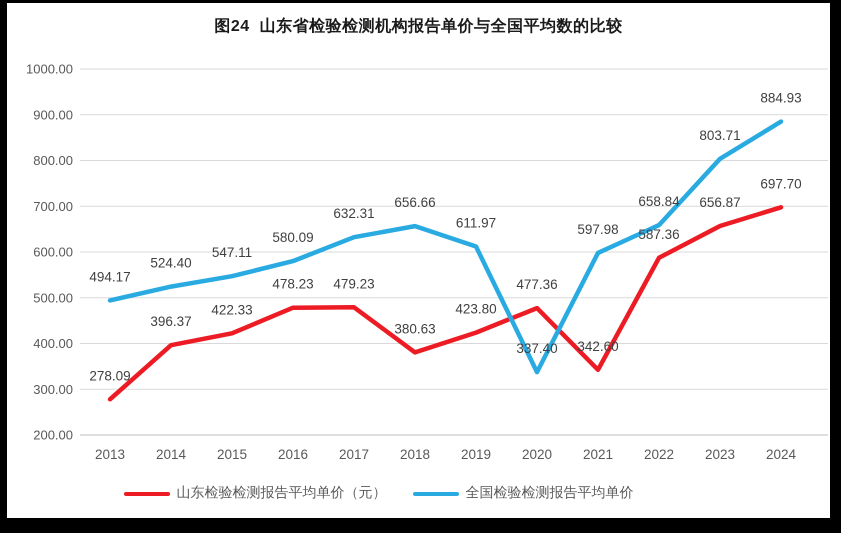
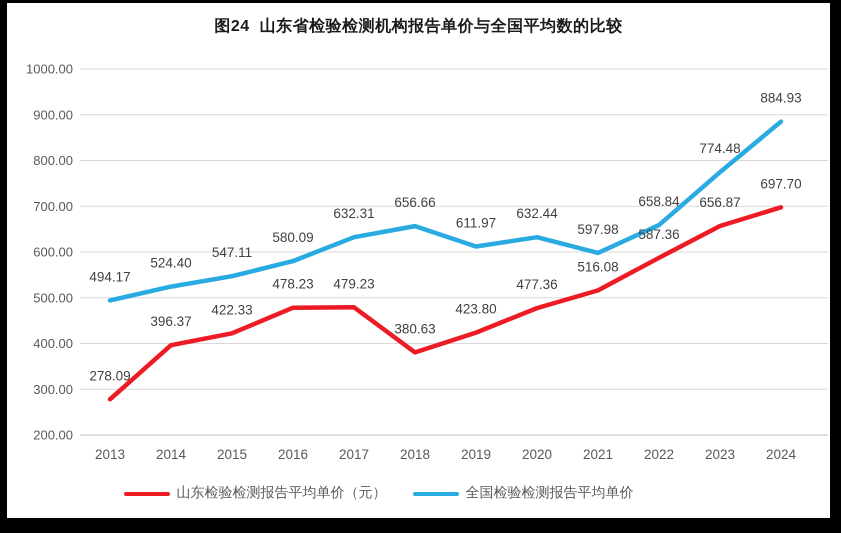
全国检验检测报告平均单价/2020: 337.40 -> 632.44
山东检验检测报告平均单价（元）/2021: 342.60 -> 516.08
全国检验检测报告平均单价/2023: 803.71 -> 774.48
